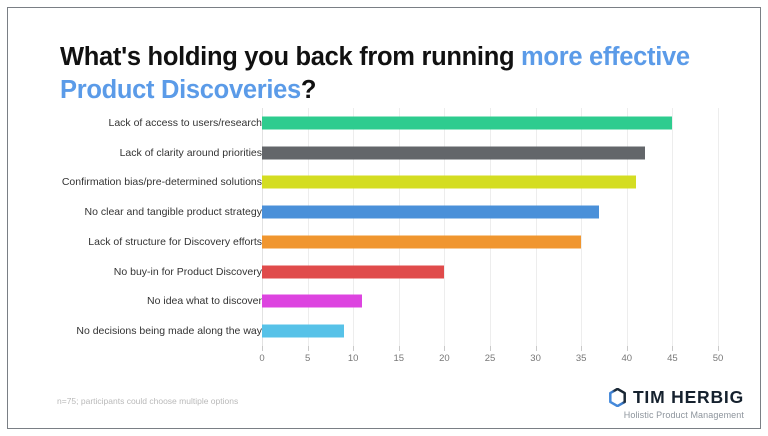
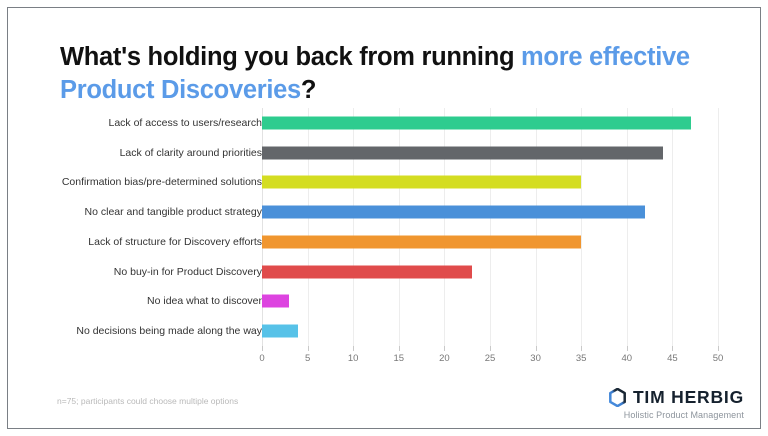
Lack of access to users/research: 45 -> 47
Lack of clarity around priorities: 42 -> 44
Confirmation bias/pre-determined solutions: 41 -> 35
No clear and tangible product strategy: 37 -> 42
No buy-in for Product Discovery: 20 -> 23
No idea what to discover: 11 -> 3
No decisions being made along the way: 9 -> 4
